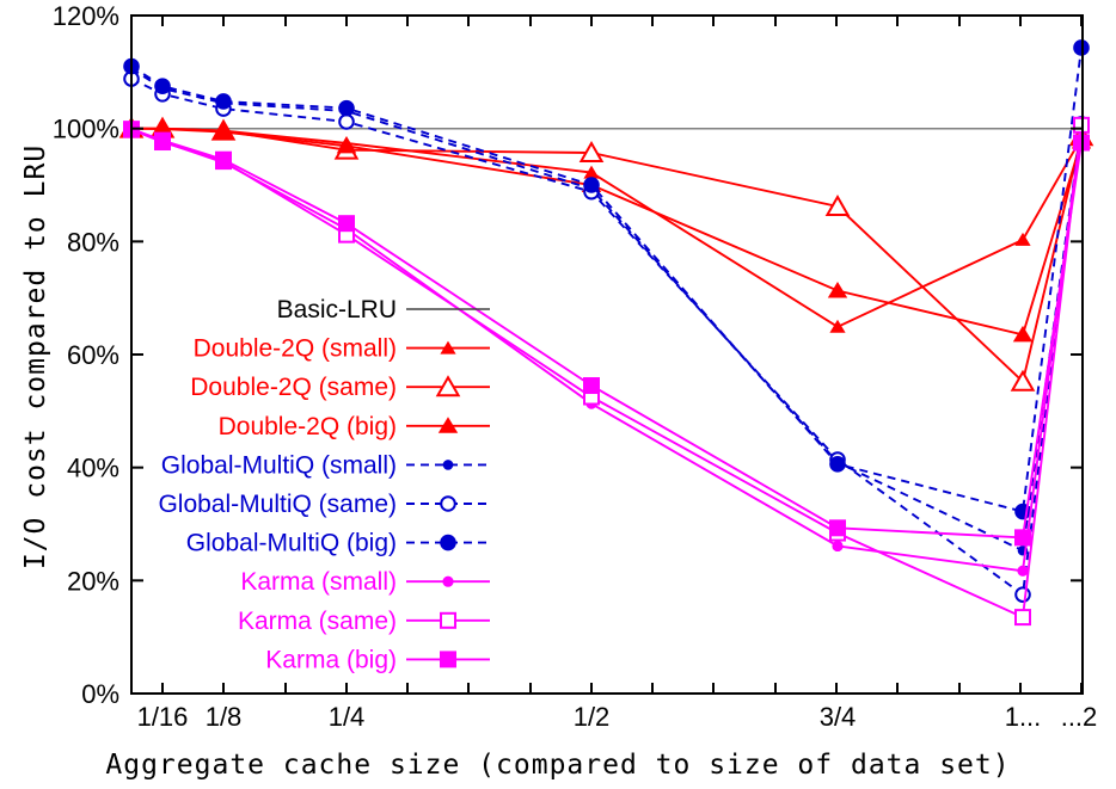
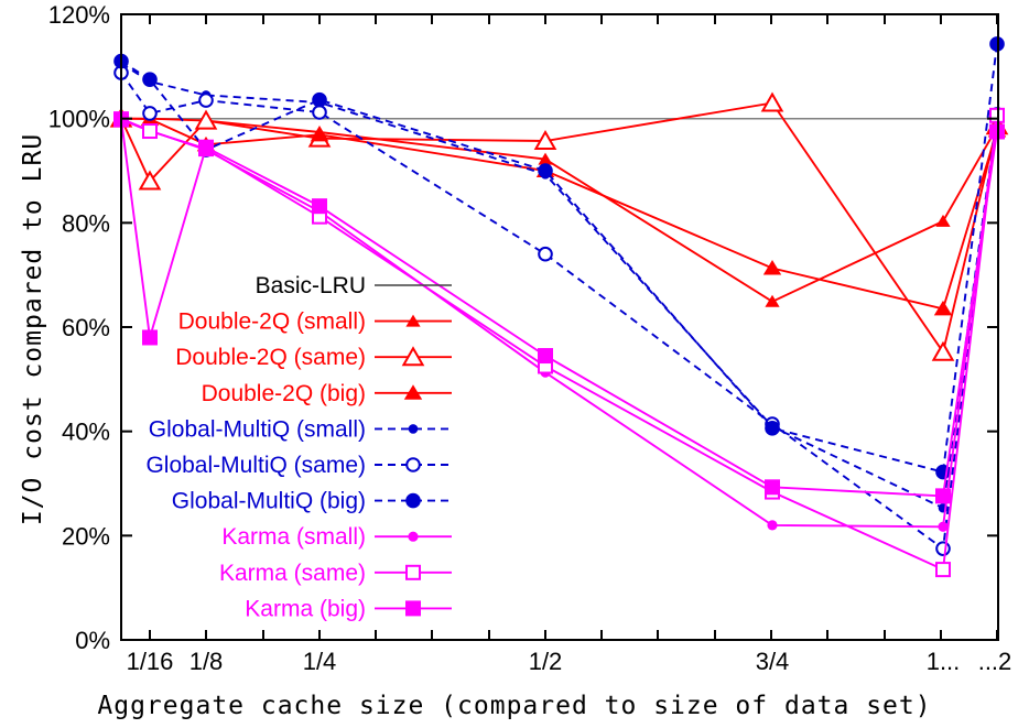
Double-2Q (same)/1/16: 100% -> 88%
Global-MultiQ (same)/1/16: 106% -> 101%
Karma (big)/1/16: 98% -> 58%
Double-2Q (big)/1/8: 99% -> 95%
Global-MultiQ (big)/1/8: 105% -> 94%
Global-MultiQ (same)/1/2: 89% -> 74%
Double-2Q (same)/3/4: 86% -> 103%
Karma (small)/3/4: 26% -> 22%
